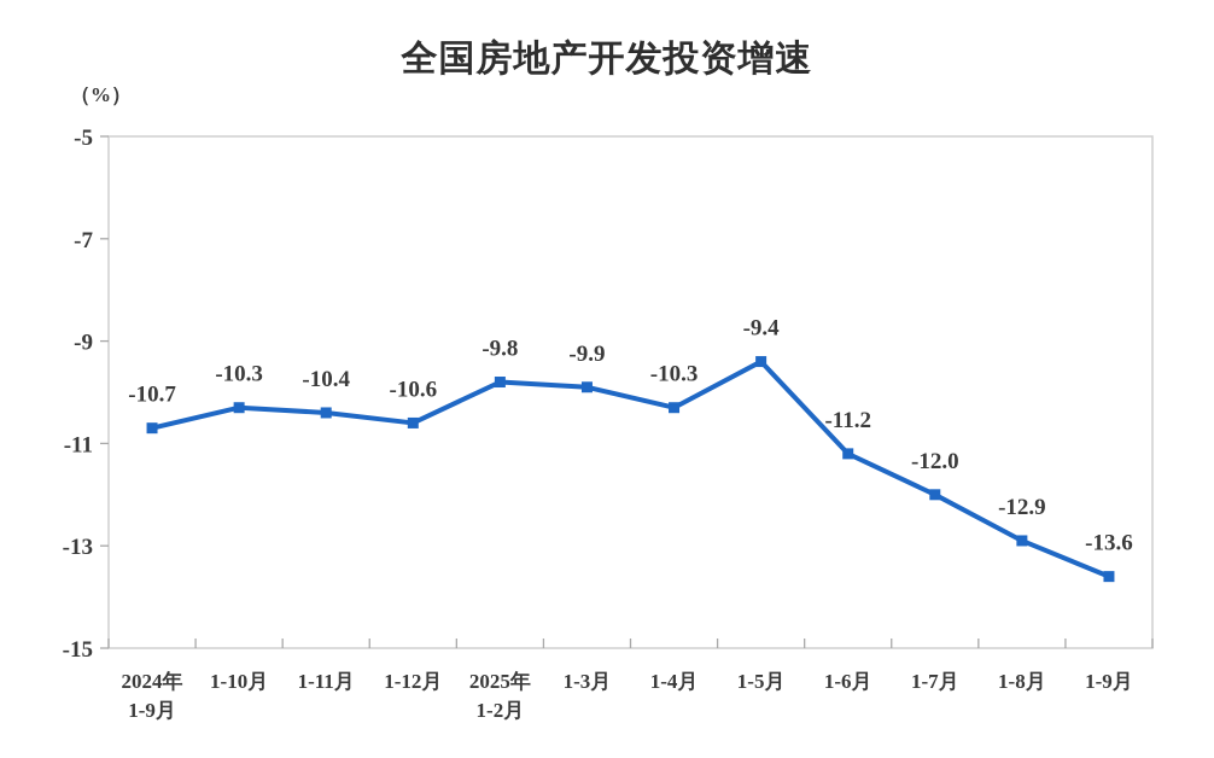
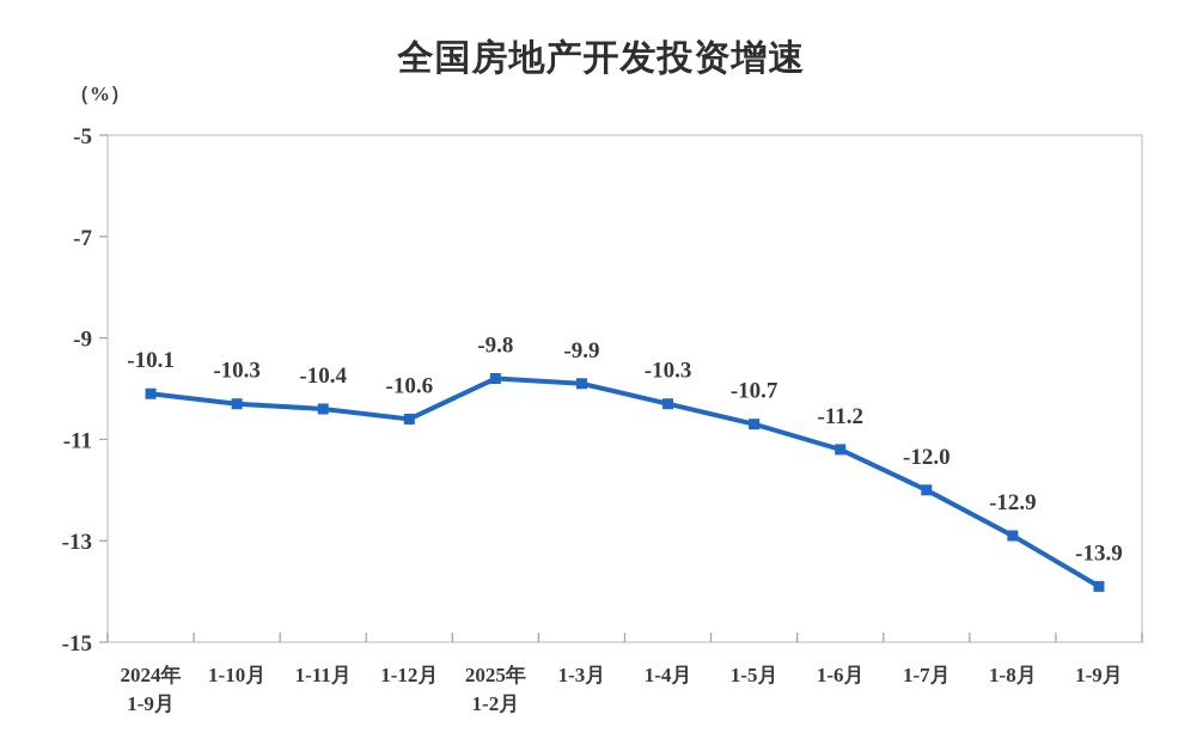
2024年 1-9月: -10.7 -> -10.1
1-5月: -9.4 -> -10.7
1-9月: -13.6 -> -13.9
